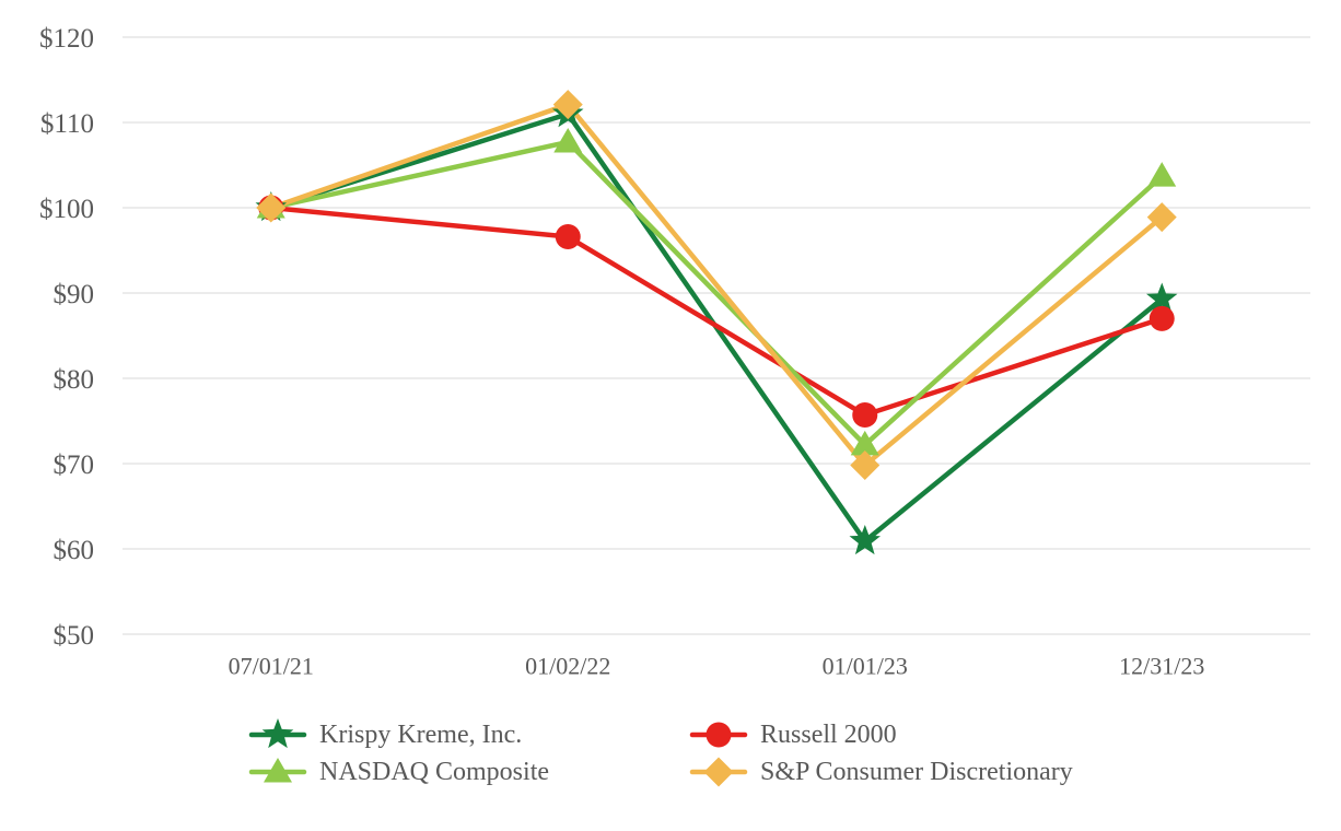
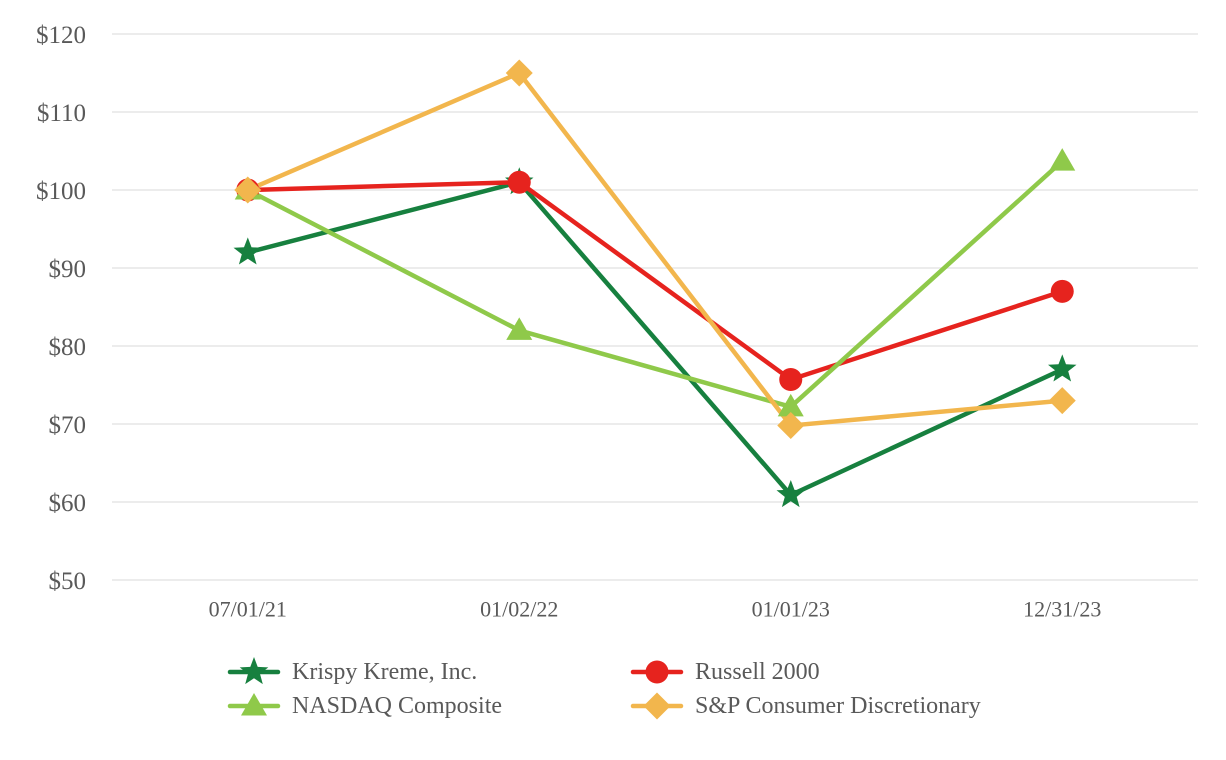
Krispy Kreme, Inc./07/01/21: $100 -> $92
Krispy Kreme, Inc./01/02/22: $111 -> $101
Russell 2000/01/02/22: $97 -> $101
NASDAQ Composite/01/02/22: $108 -> $82
S&P Consumer Discretionary/01/02/22: $112 -> $115
Krispy Kreme, Inc./12/31/23: $89 -> $77
S&P Consumer Discretionary/12/31/23: $99 -> $73
